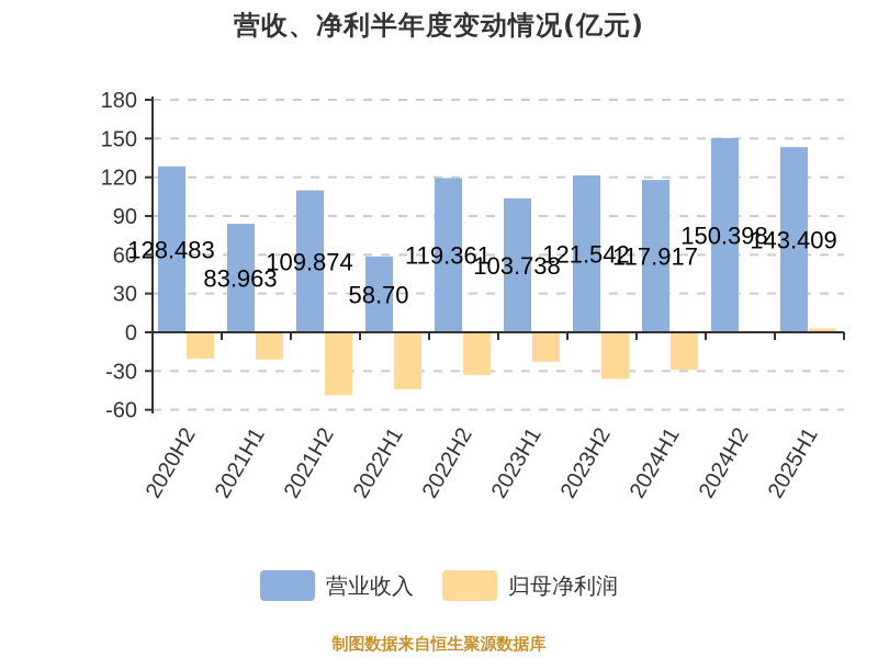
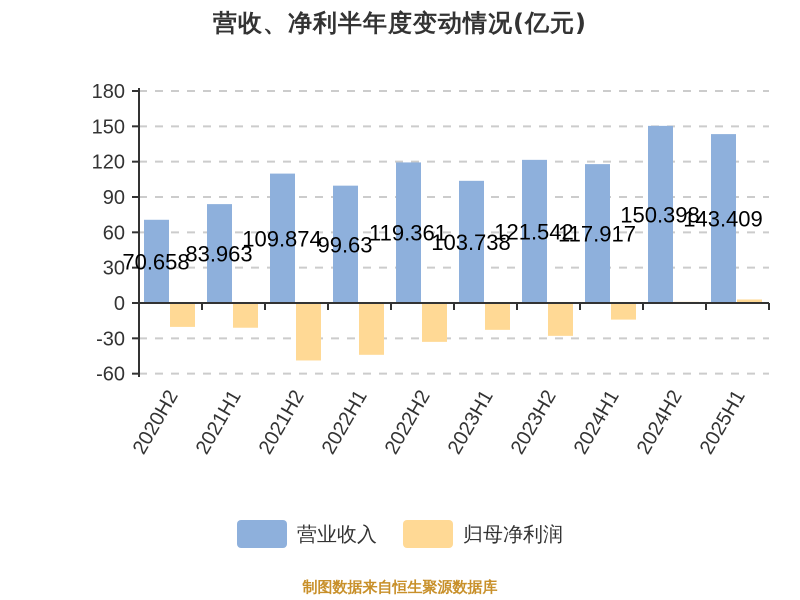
营业收入/2020H2: 128.483 -> 70.658
营业收入/2022H1: 58.70 -> 99.63
归母净利润/2023H2: -36 -> -28
归母净利润/2024H1: -29 -> -14
